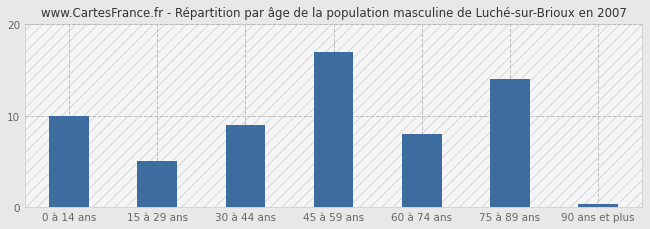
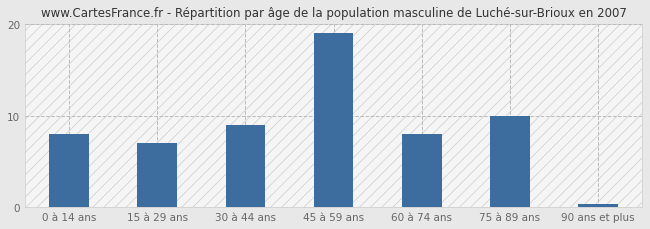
0 à 14 ans: 10.0 -> 8.0
15 à 29 ans: 5.0 -> 7.0
45 à 59 ans: 17.0 -> 19.0
75 à 89 ans: 14.0 -> 10.0
